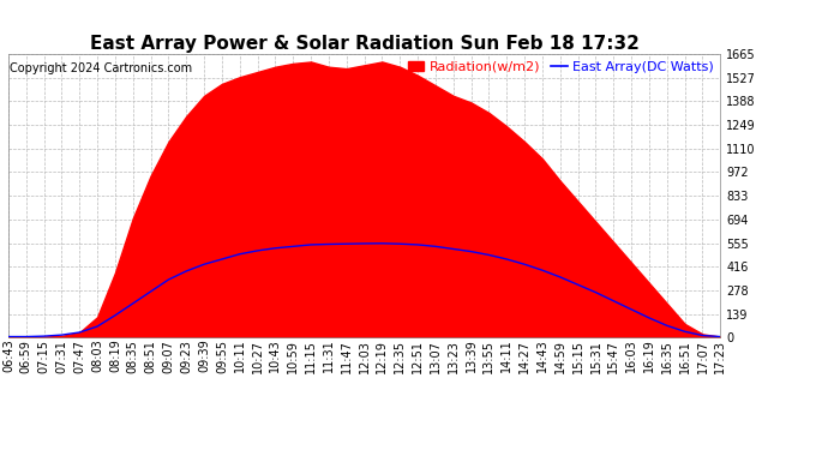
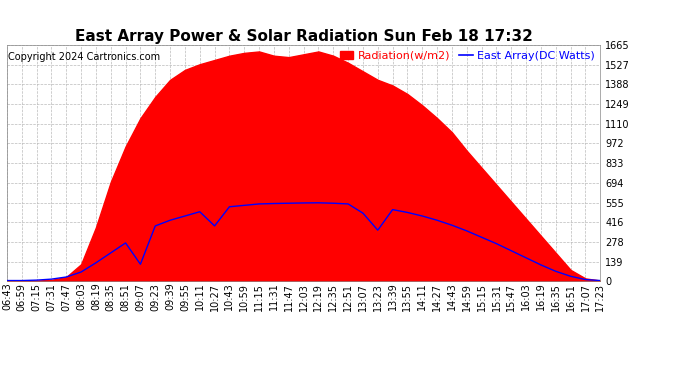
East Array(DC Watts)/09:07: 340 -> 120
East Array(DC Watts)/10:27: 510 -> 390
East Array(DC Watts)/13:07: 540 -> 480
East Array(DC Watts)/13:23: 520 -> 360
